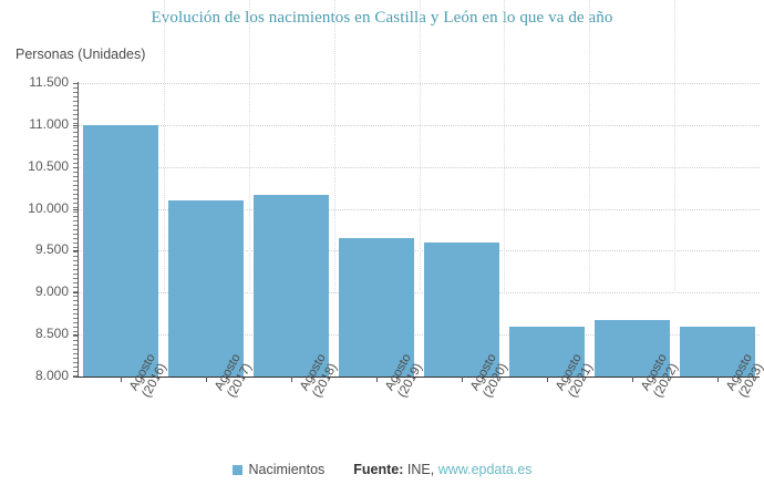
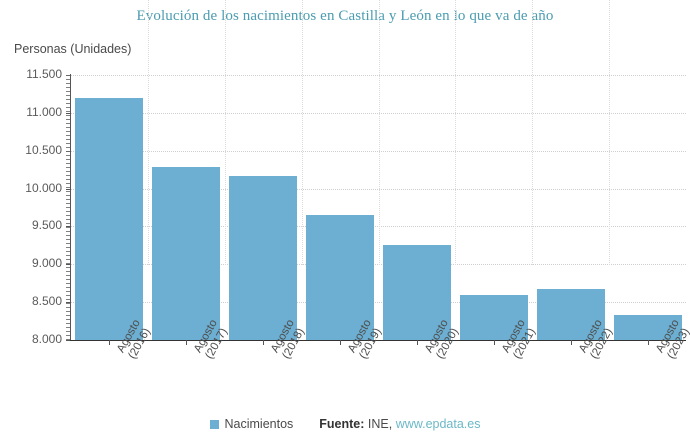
Agosto (2016): 11000 -> 11200
Agosto (2017): 10100 -> 10300
Agosto (2020): 9600 -> 9200
Agosto (2023): 8600 -> 8300
